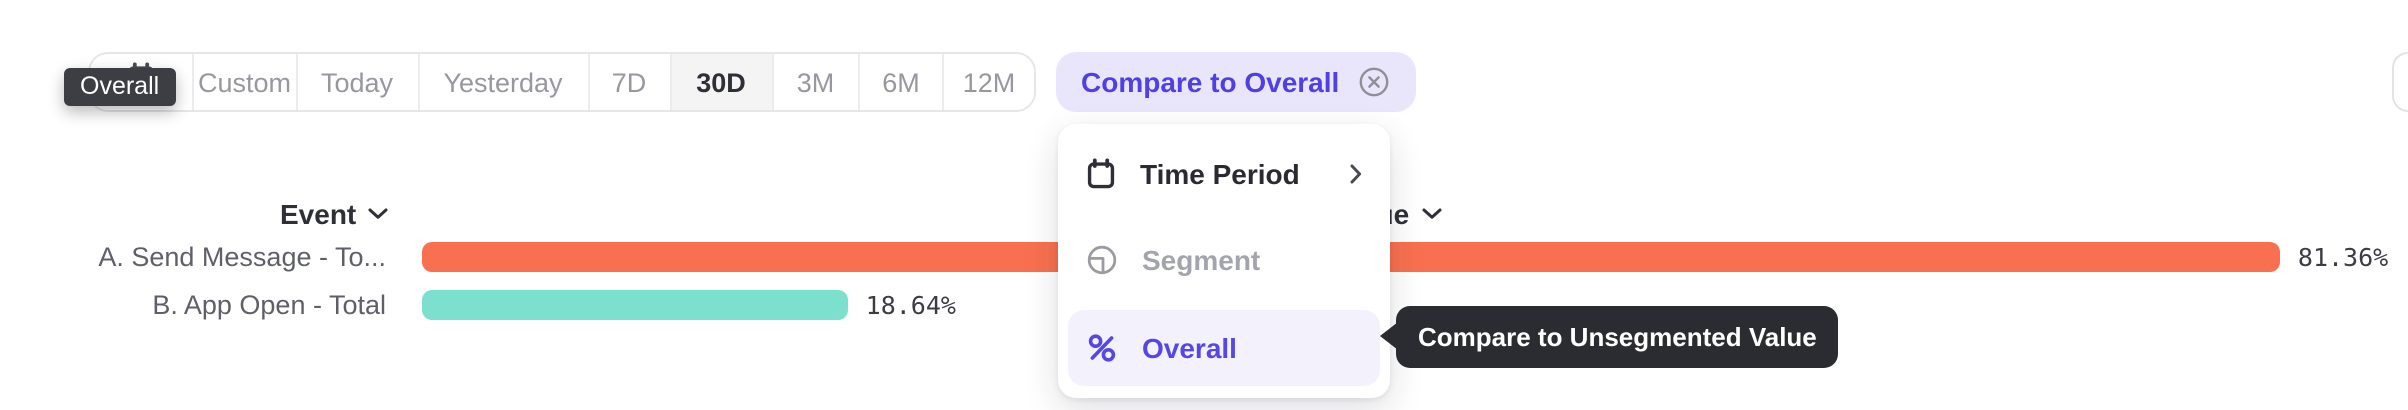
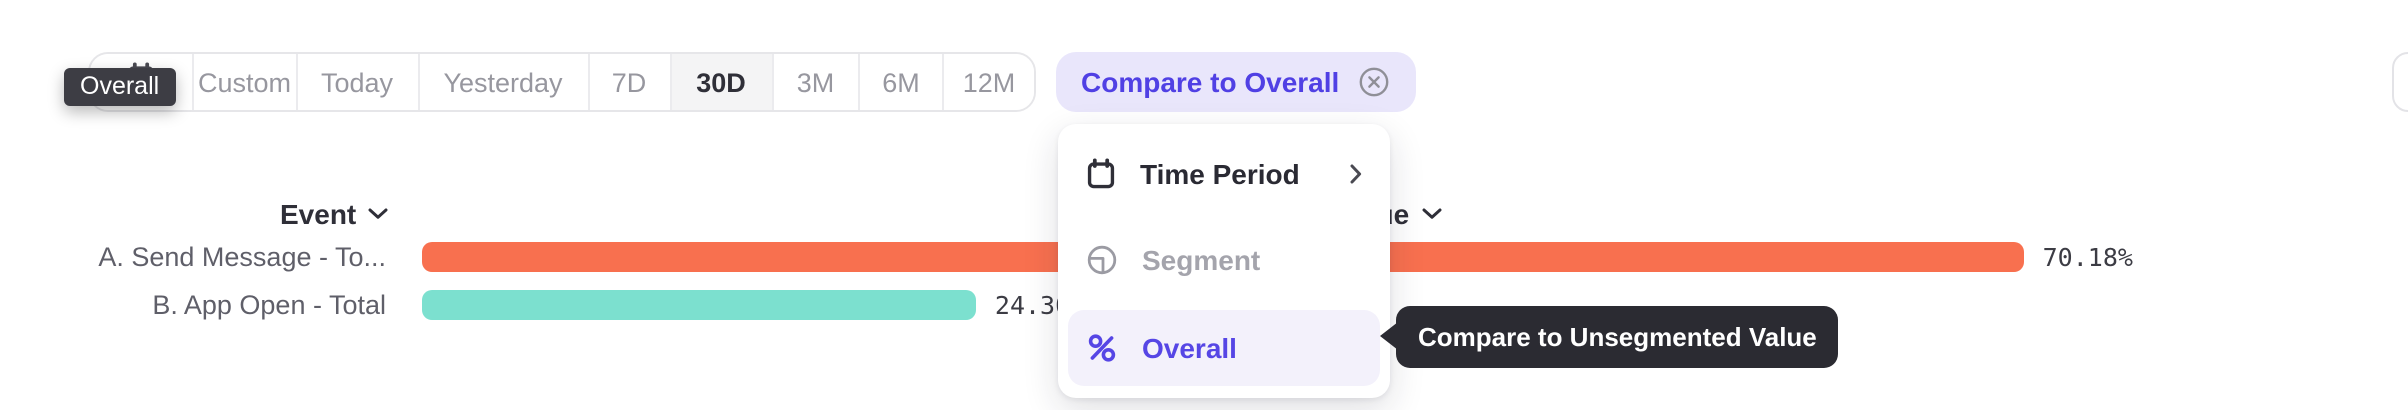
A. Send Message - To...: 81.36% -> 70.18%
B. App Open - Total: 18.64% -> 24.30%
